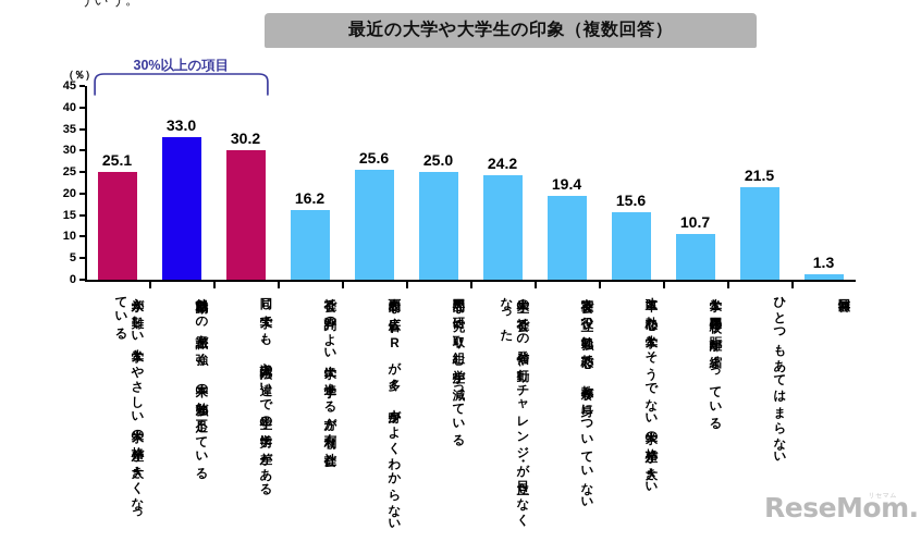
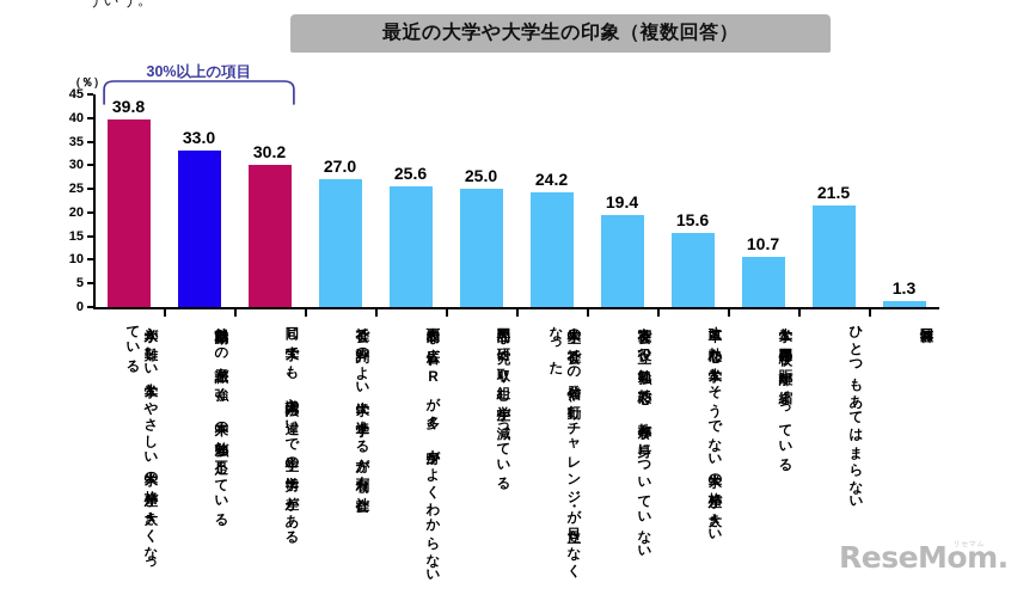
入学が難しい大学とやさしい大学の格差が大きくなっている: 25.1 -> 39.8
社会で評判のよい大学に進学する方が有利な社会だ: 16.2 -> 27.0
